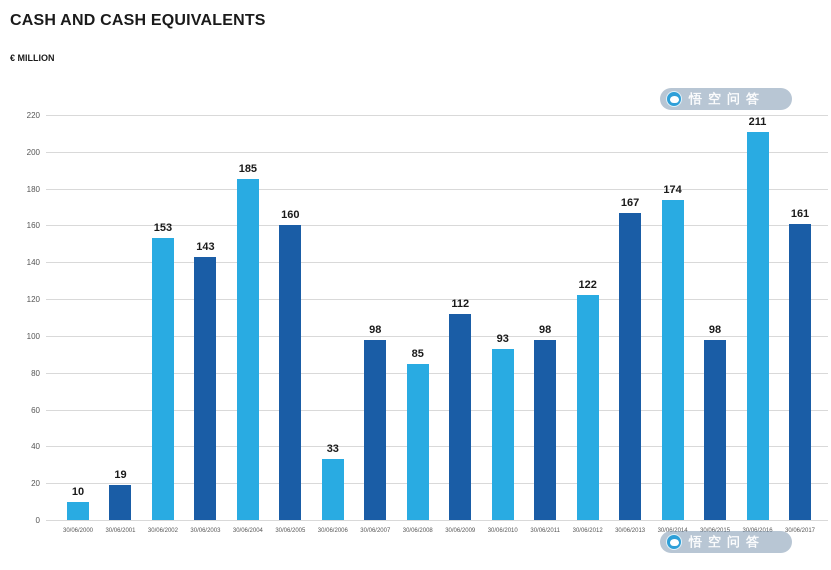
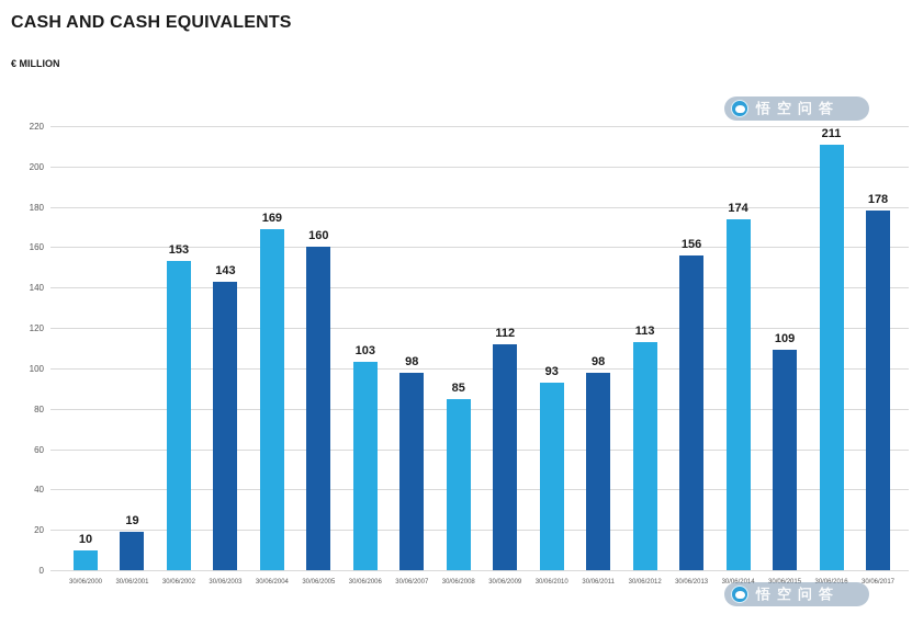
30/06/2004: 185 -> 169
30/06/2006: 33 -> 103
30/06/2012: 122 -> 113
30/06/2013: 167 -> 156
30/06/2015: 98 -> 109
30/06/2017: 161 -> 178
